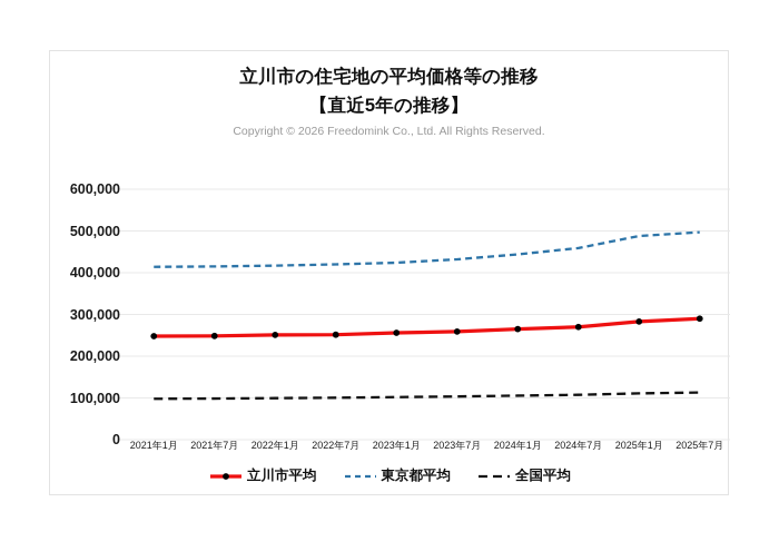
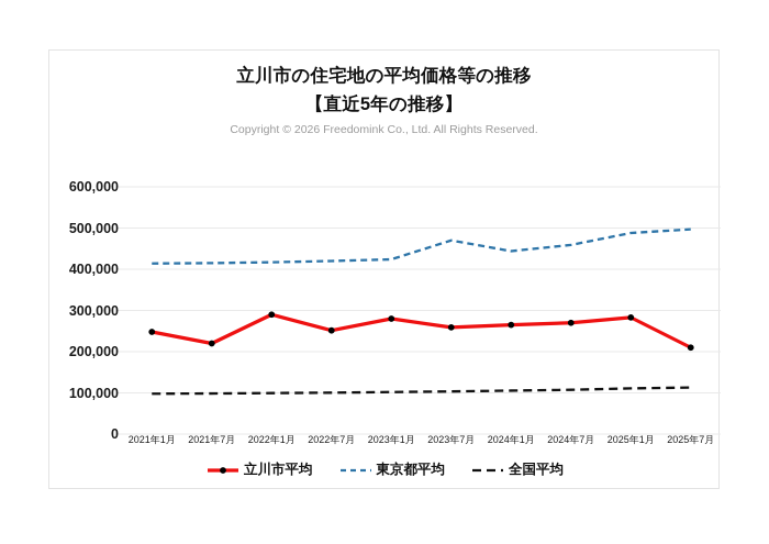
立川市平均/2021年7月: 250000 -> 220000
立川市平均/2022年1月: 250000 -> 290000
立川市平均/2023年1月: 260000 -> 280000
東京都平均/2023年7月: 430000 -> 470000
立川市平均/2025年7月: 290000 -> 210000
